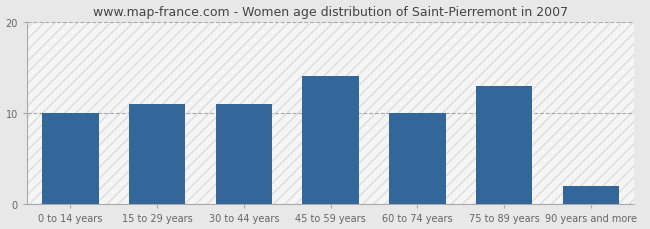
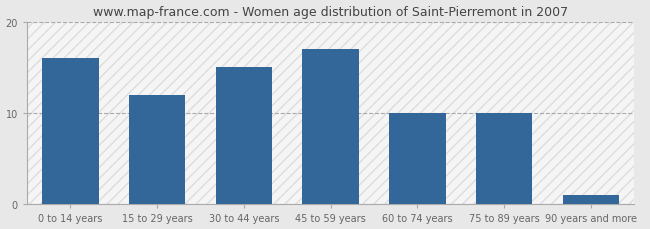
0 to 14 years: 10 -> 16
15 to 29 years: 11 -> 12
30 to 44 years: 11 -> 15
45 to 59 years: 14 -> 17
75 to 89 years: 13 -> 10
90 years and more: 2 -> 1
